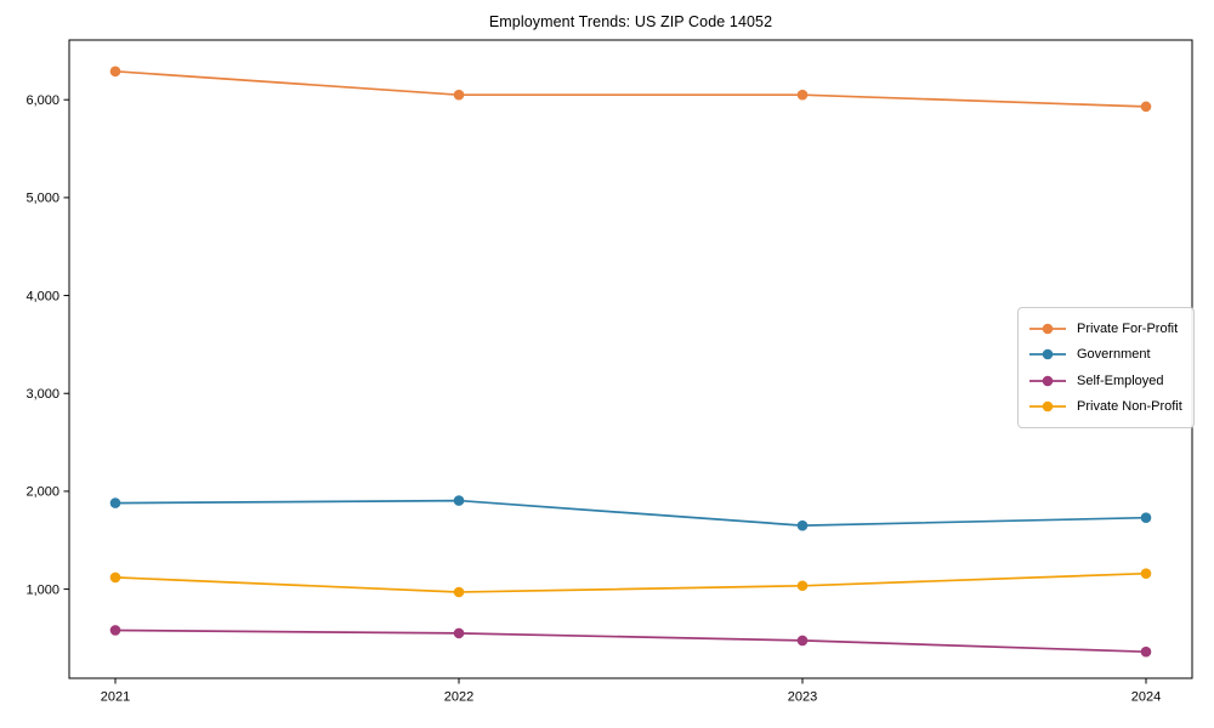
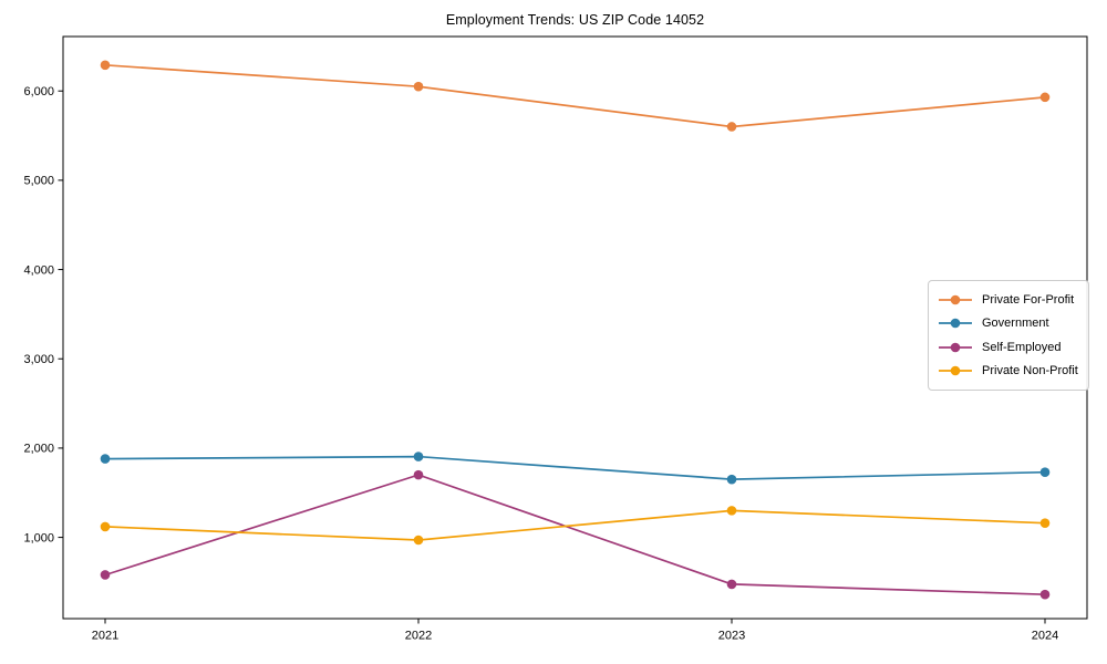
Self-Employed/2022: 600 -> 1700
Private For-Profit/2023: 6000 -> 5600
Private Non-Profit/2023: 1000 -> 1300
